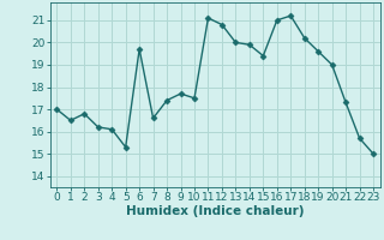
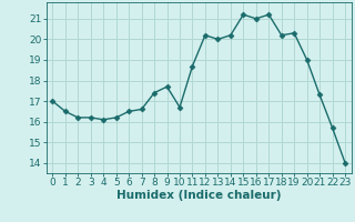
2: 16.8 -> 16.2
5: 15.3 -> 16.2
6: 19.7 -> 16.5
10: 17.5 -> 16.7
11: 21.1 -> 18.7
12: 20.8 -> 20.2
14: 19.9 -> 20.2
15: 19.4 -> 21.2
19: 19.6 -> 20.3
23: 15.0 -> 14.0
